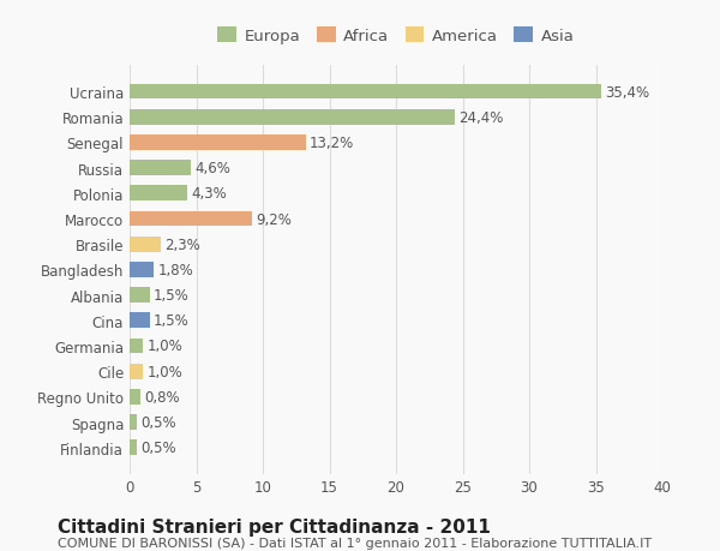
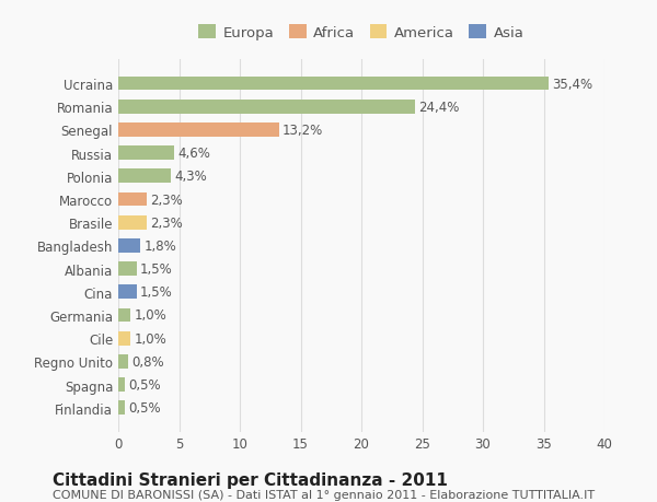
Marocco: 9,2% -> 2,3%
